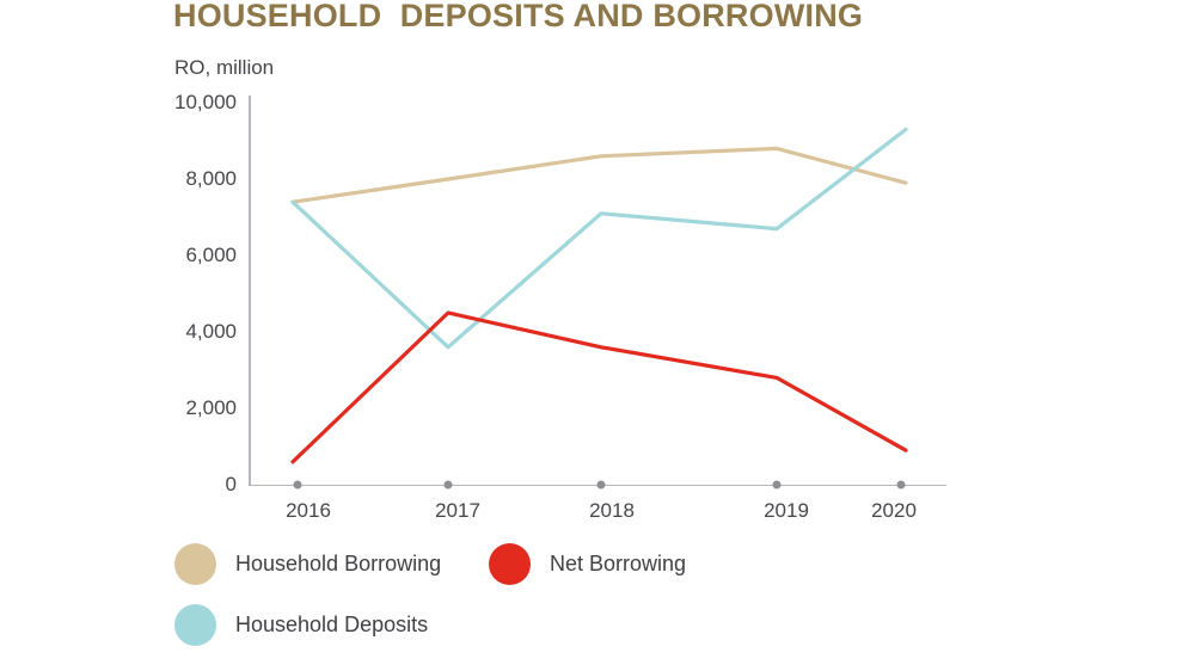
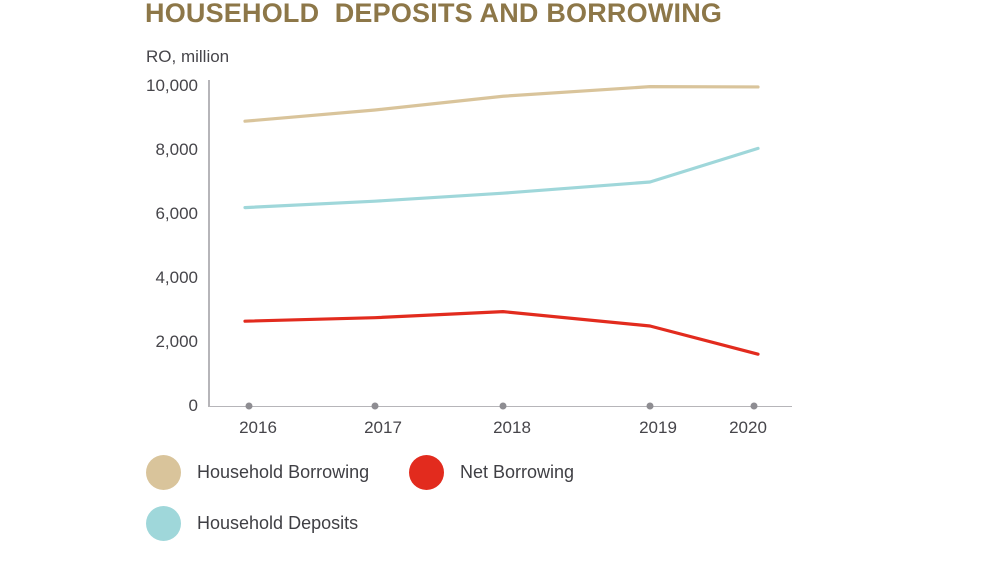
Household Borrowing/2016: 7400 -> 8900
Net Borrowing/2016: 600 -> 2600
Household Deposits/2016: 7400 -> 6200
Household Borrowing/2017: 8000 -> 9200
Net Borrowing/2017: 4500 -> 2800
Household Deposits/2017: 3600 -> 6400
Household Borrowing/2018: 8600 -> 9700
Net Borrowing/2018: 3600 -> 3000
Household Deposits/2018: 7100 -> 6600
Household Borrowing/2019: 8800 -> 10000
Net Borrowing/2019: 2800 -> 2500
Household Deposits/2019: 6700 -> 7000
Household Borrowing/2020: 7900 -> 10000
Net Borrowing/2020: 900 -> 1600
Household Deposits/2020: 9300 -> 8000
